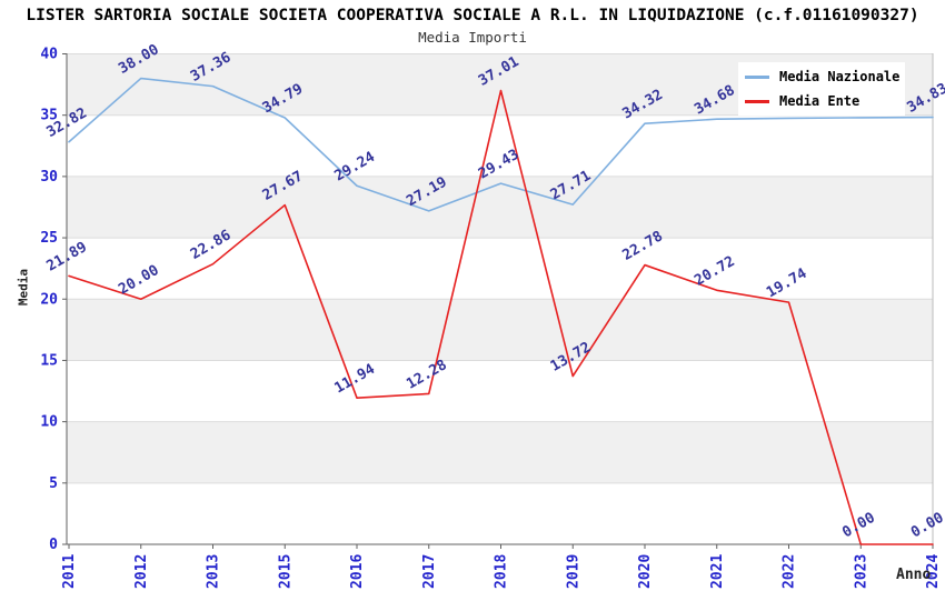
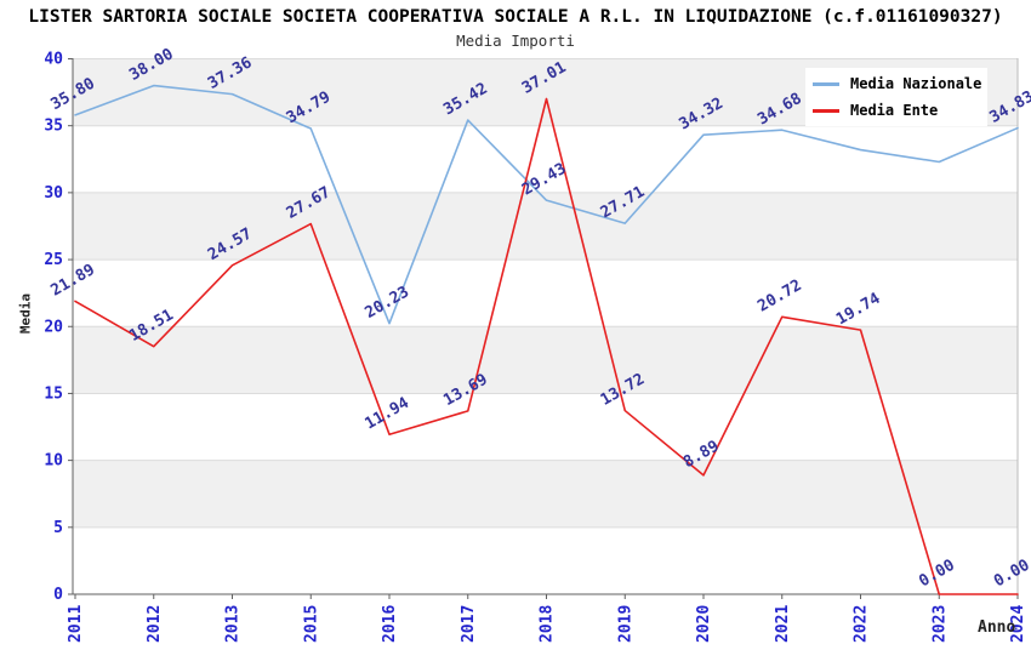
Media Nazionale/2011: 32.82 -> 35.80
Media Ente/2012: 20.00 -> 18.51
Media Ente/2013: 22.86 -> 24.57
Media Nazionale/2016: 29.24 -> 20.23
Media Nazionale/2017: 27.19 -> 35.42
Media Ente/2017: 12.28 -> 13.69
Media Ente/2020: 22.78 -> 8.89
Media Nazionale/2022: 34.8 -> 33.2
Media Nazionale/2023: 34.8 -> 32.3
